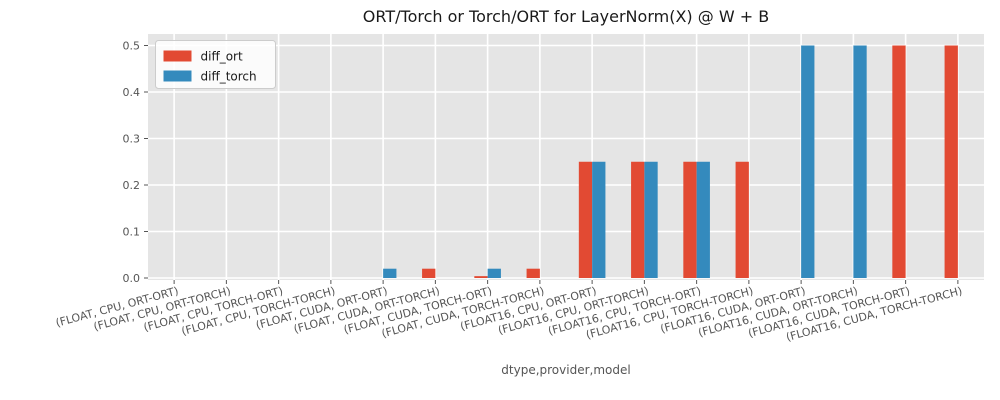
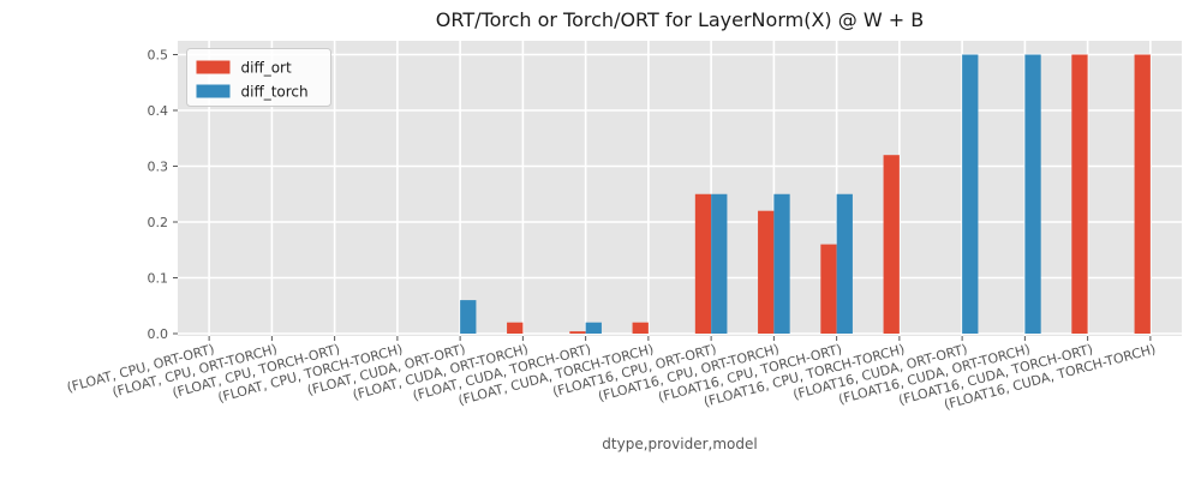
diff_torch/(FLOAT, CUDA, ORT-ORT): 0.02 -> 0.06
diff_ort/(FLOAT16, CPU, ORT-TORCH): 0.25 -> 0.22
diff_ort/(FLOAT16, CPU, TORCH-ORT): 0.25 -> 0.16
diff_ort/(FLOAT16, CPU, TORCH-TORCH): 0.25 -> 0.32
